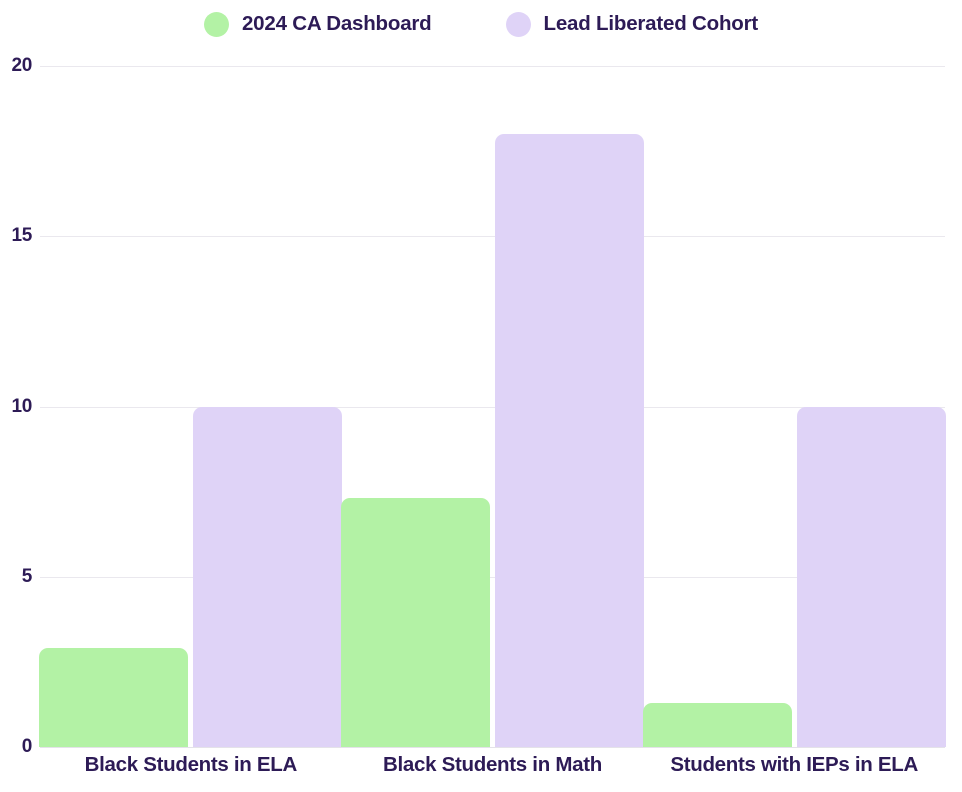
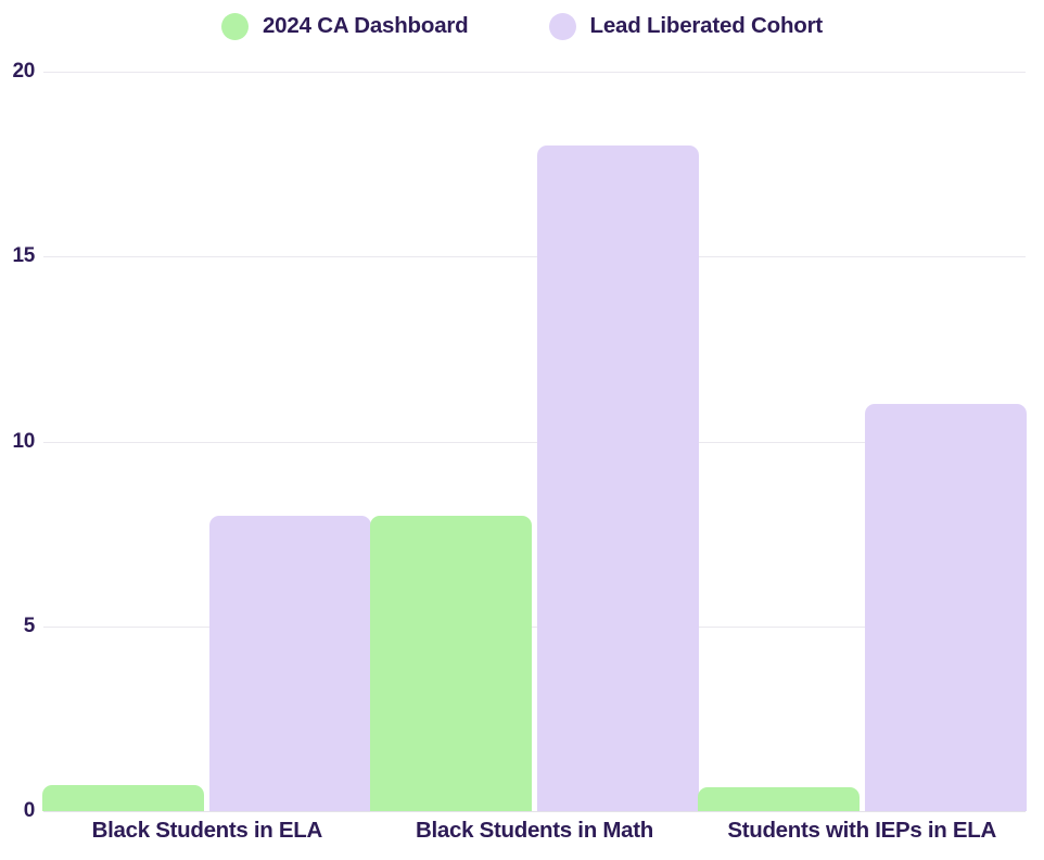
2024 CA Dashboard/Black Students in ELA: 2.9 -> 0.7
Lead Liberated Cohort/Black Students in ELA: 10 -> 8
2024 CA Dashboard/Black Students in Math: 7.3 -> 8.0
2024 CA Dashboard/Students with IEPs in ELA: 1.3 -> 0.7
Lead Liberated Cohort/Students with IEPs in ELA: 10 -> 11
